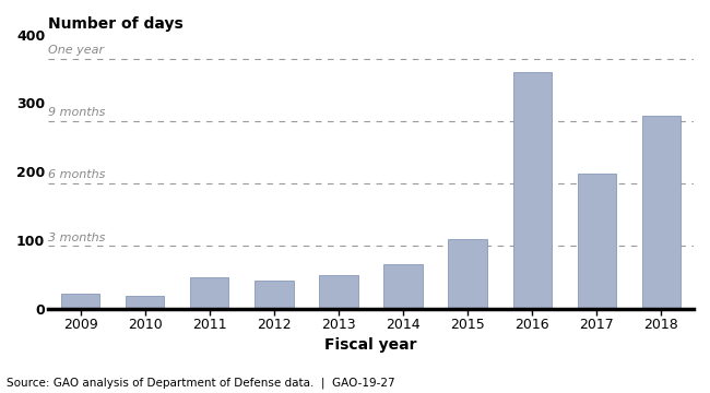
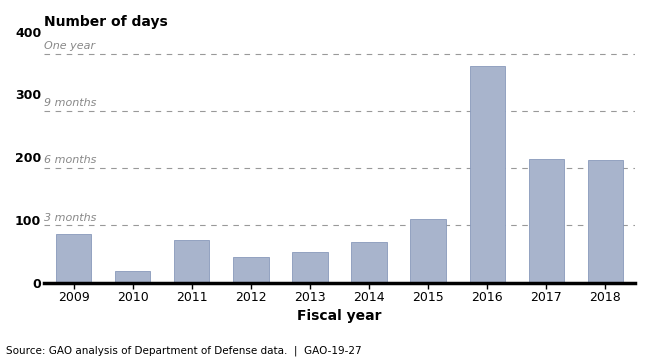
2009: 22 -> 78
2011: 45 -> 68
2018: 282 -> 196
